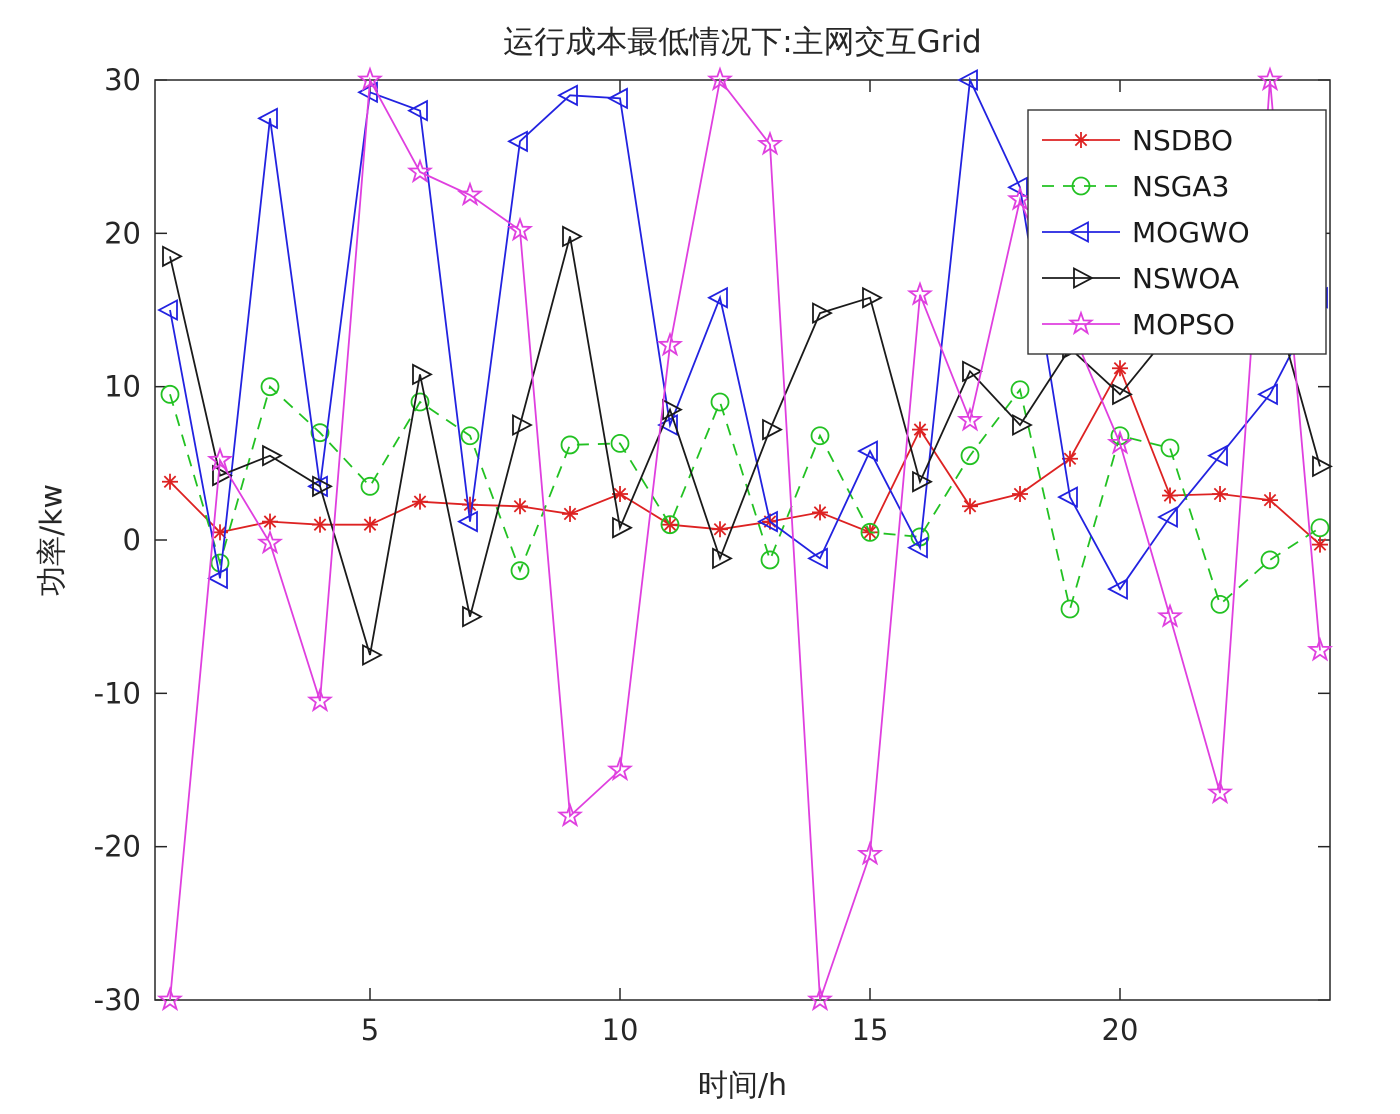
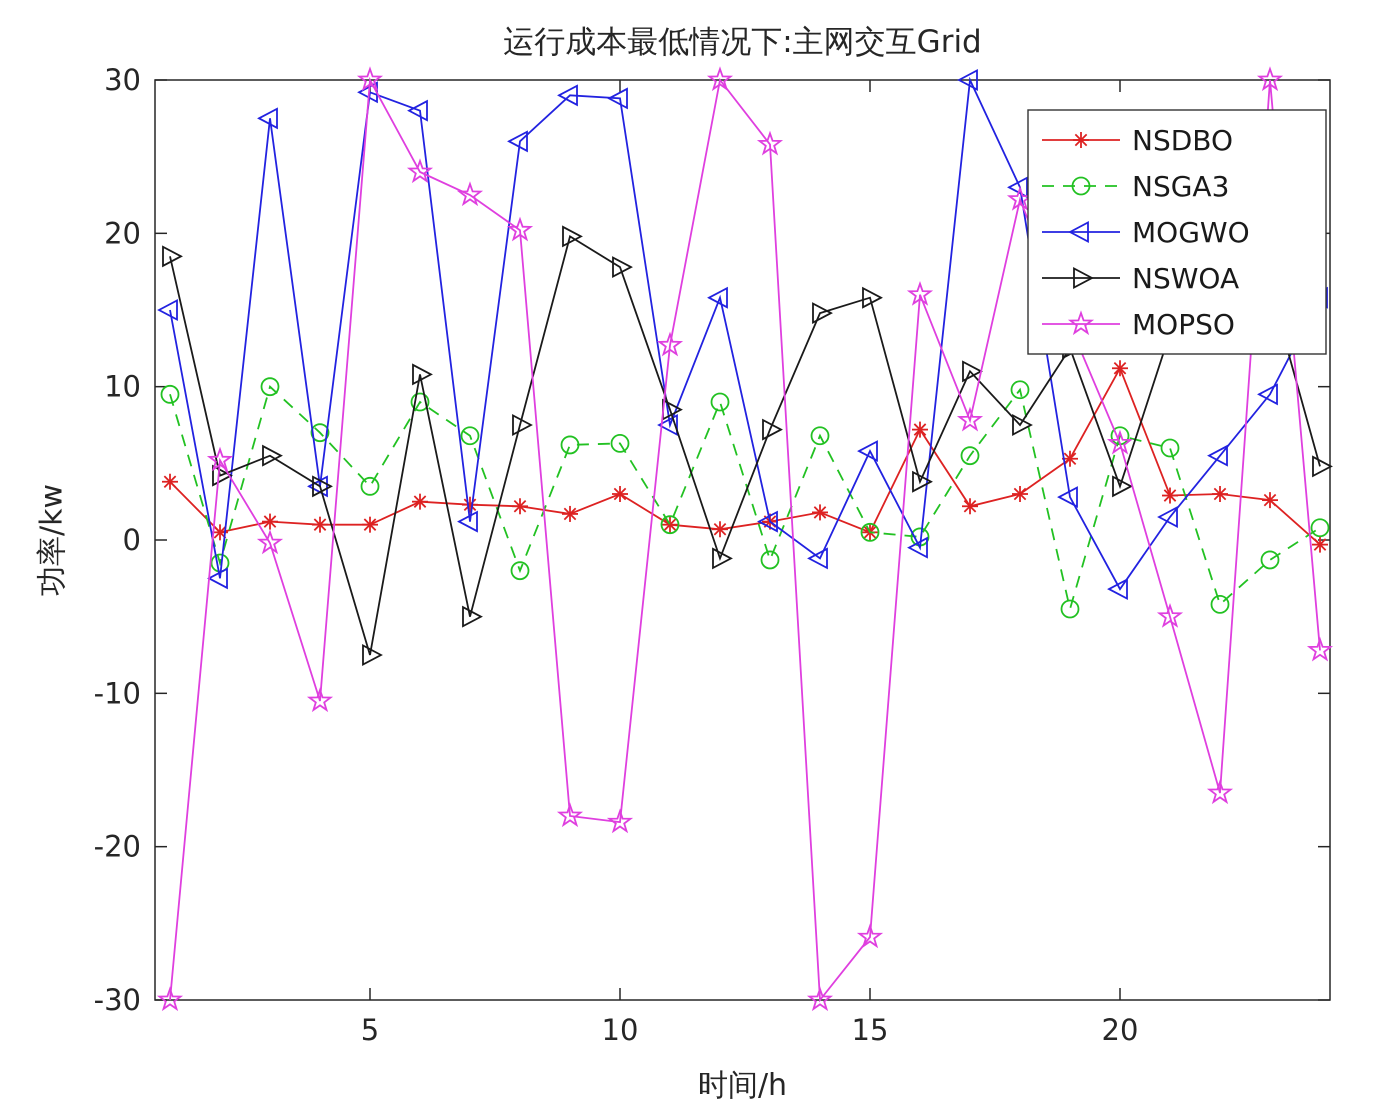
NSWOA/10: 0.8 -> 17.8
MOPSO/10: -15.0 -> -18.4
MOPSO/15: -20.5 -> -25.9
NSWOA/20: 9.5 -> 3.5
